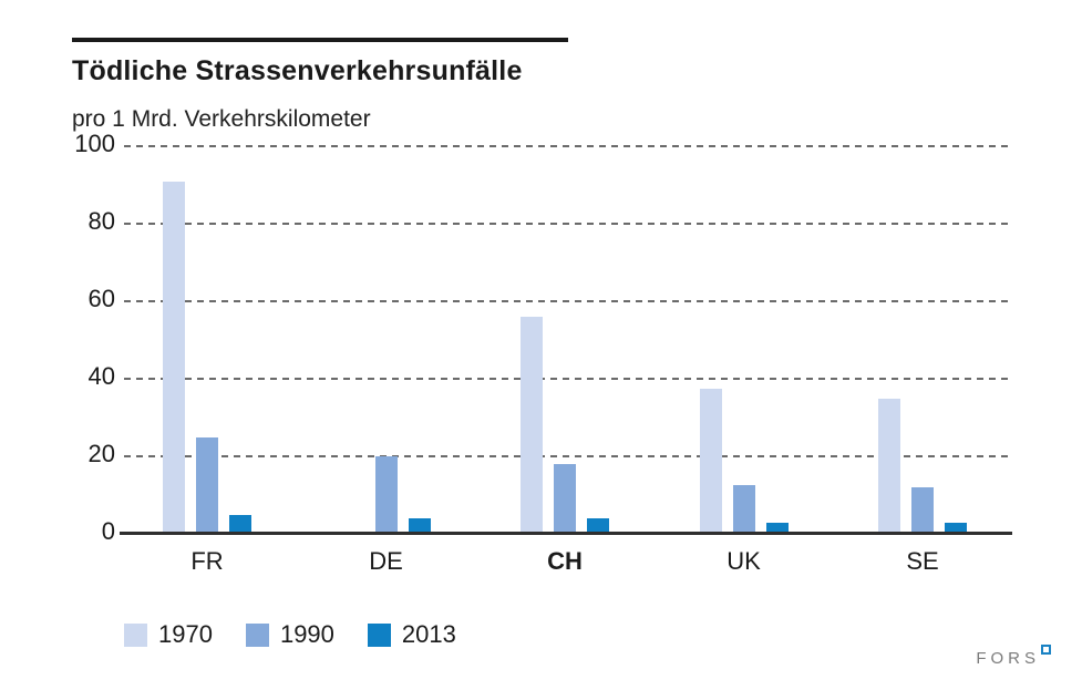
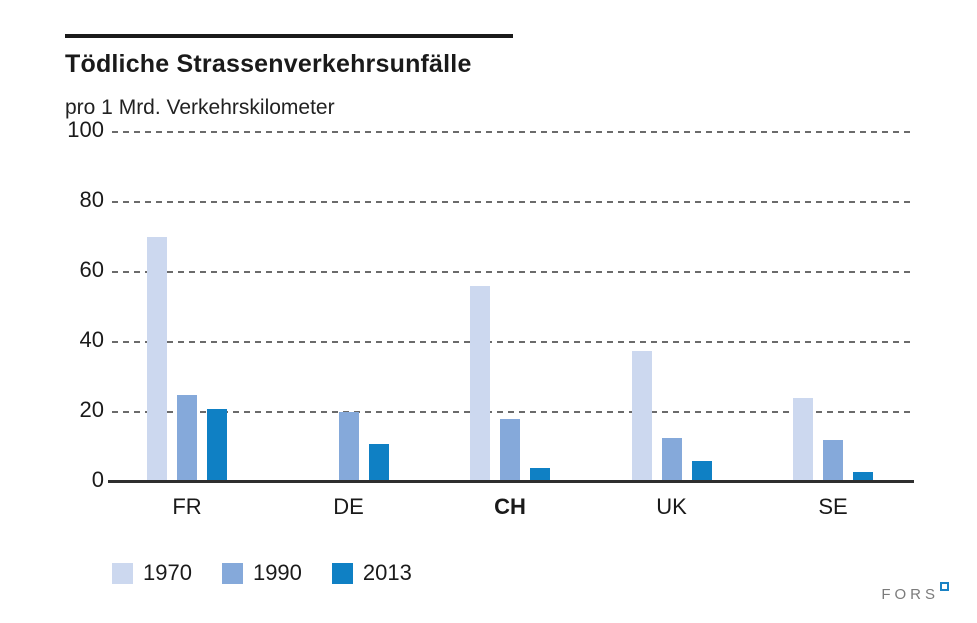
1970/FR: 91 -> 70
2013/FR: 5 -> 21
2013/DE: 4 -> 11
2013/UK: 3 -> 6
1970/SE: 35 -> 24
